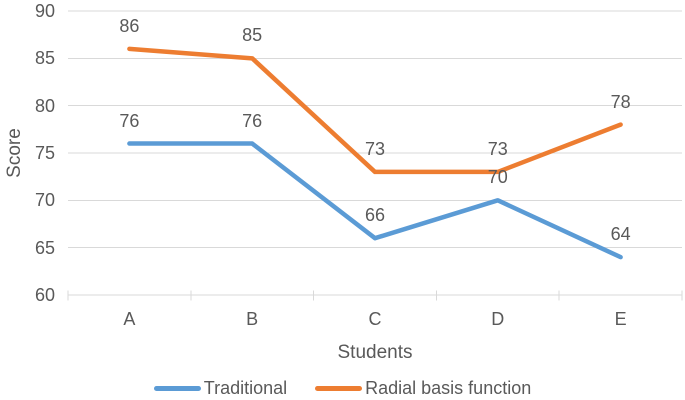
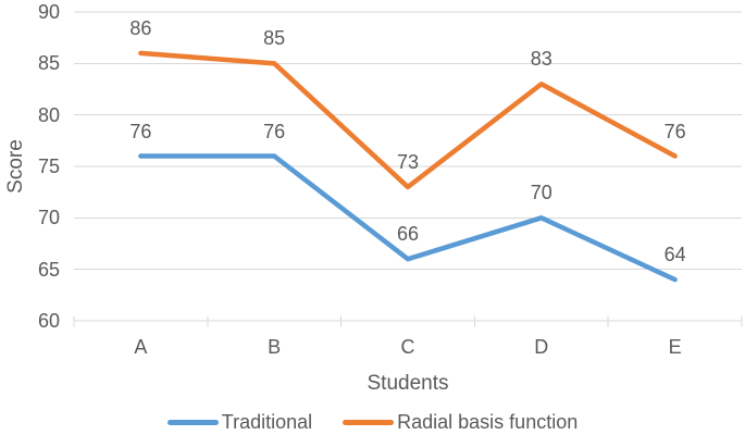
Radial basis function/D: 73 -> 83
Radial basis function/E: 78 -> 76
